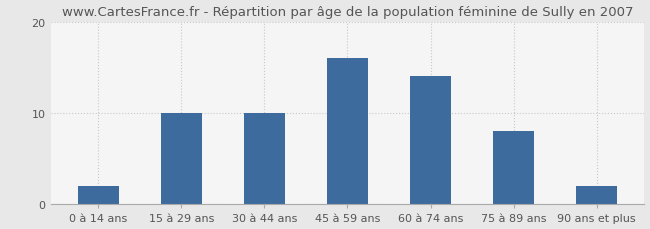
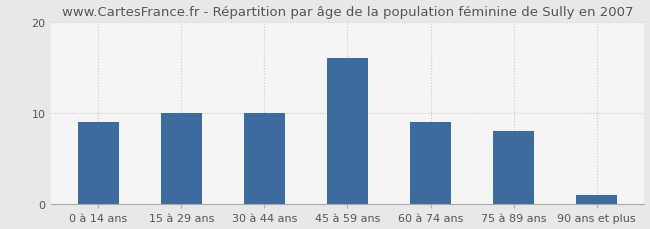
0 à 14 ans: 2 -> 9
60 à 74 ans: 14 -> 9
90 ans et plus: 2 -> 1
